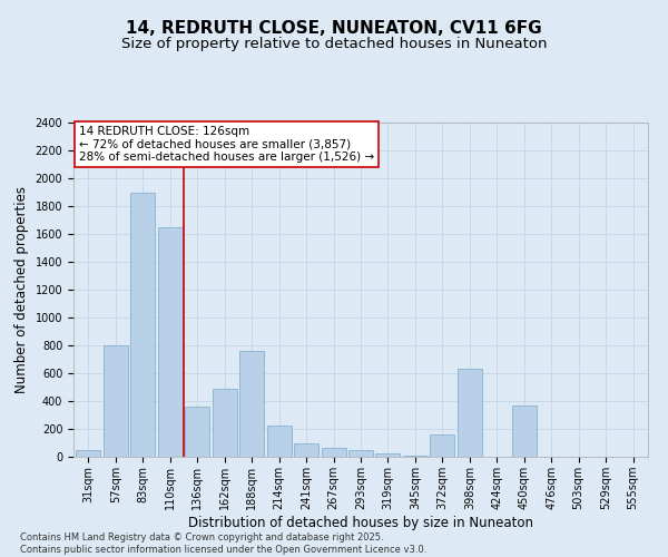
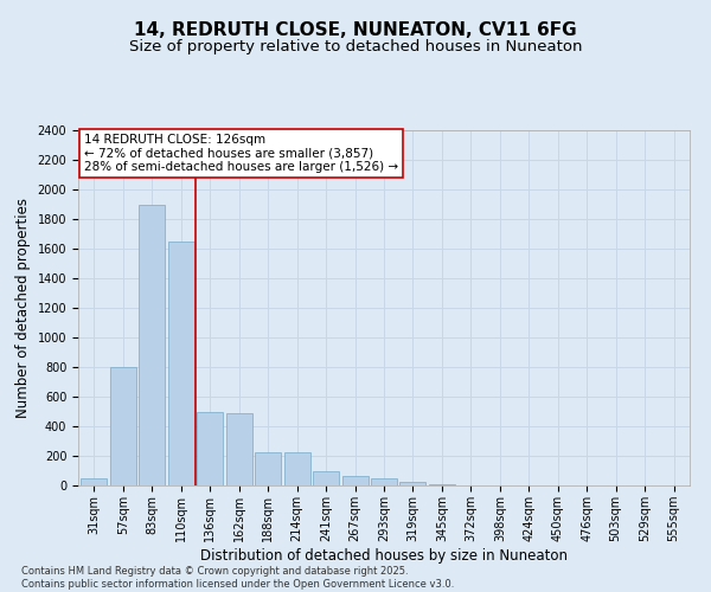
136sqm: 360 -> 500
188sqm: 760 -> 220
372sqm: 160 -> 0
398sqm: 630 -> 0
450sqm: 370 -> 0
